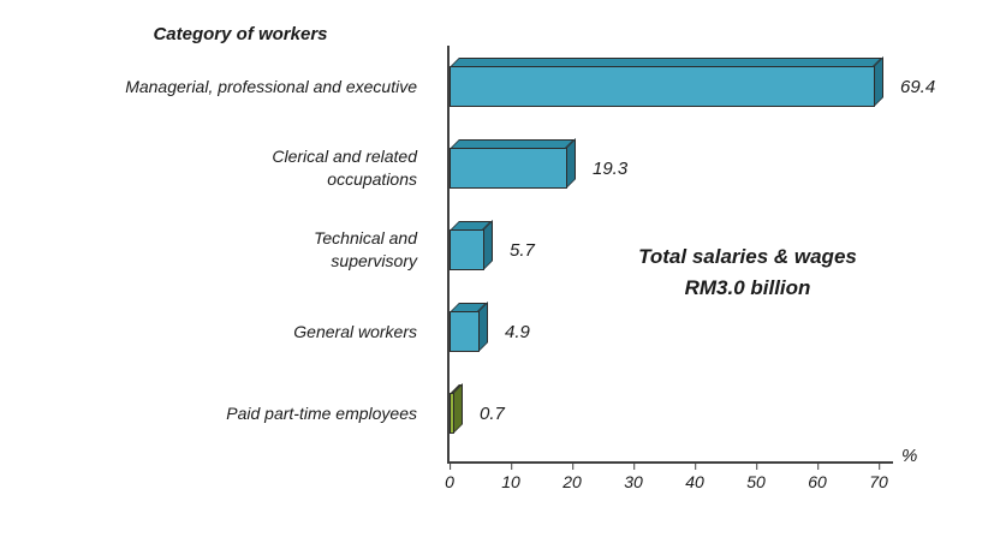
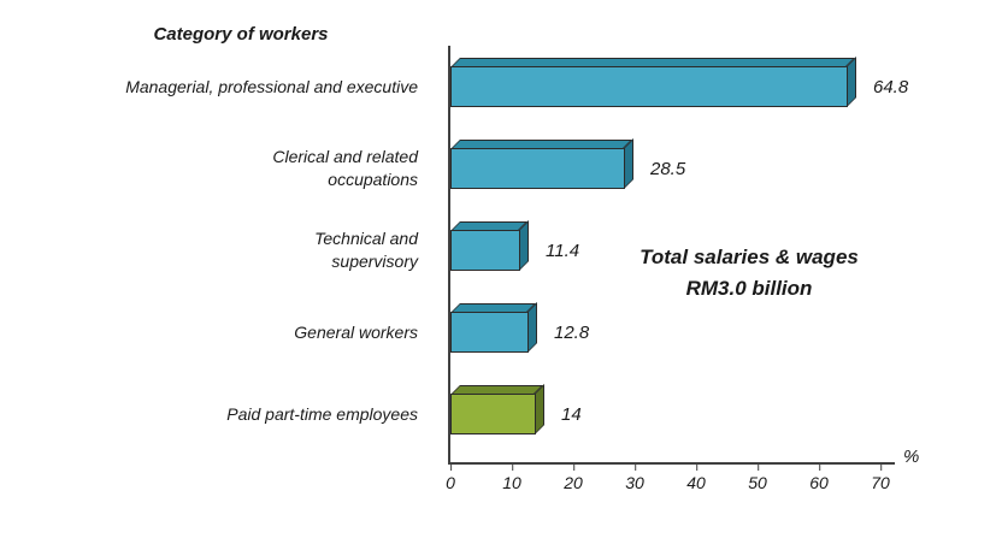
Managerial, professional and executive: 69.4 -> 64.8
Clerical and related occupations: 19.3 -> 28.5
Technical and supervisory: 5.7 -> 11.4
General workers: 4.9 -> 12.8
Paid part-time employees: 0.7 -> 14
